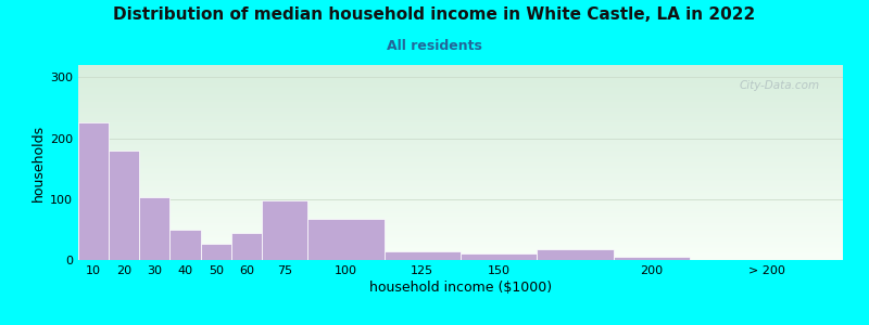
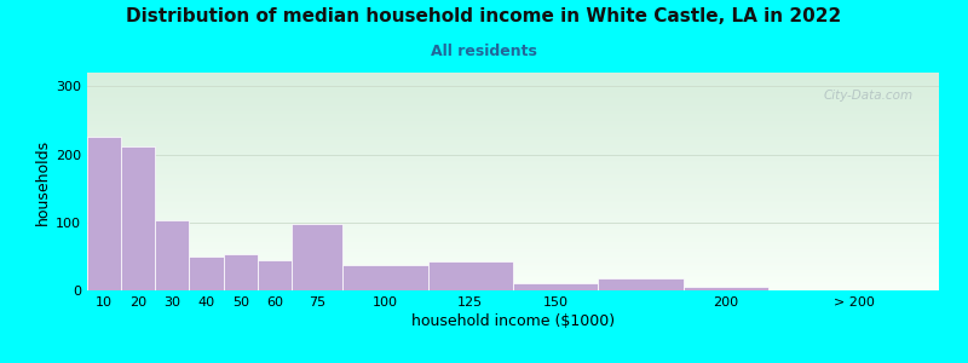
20: 180 -> 212
50: 27 -> 54
100: 68 -> 38
125: 15 -> 42
